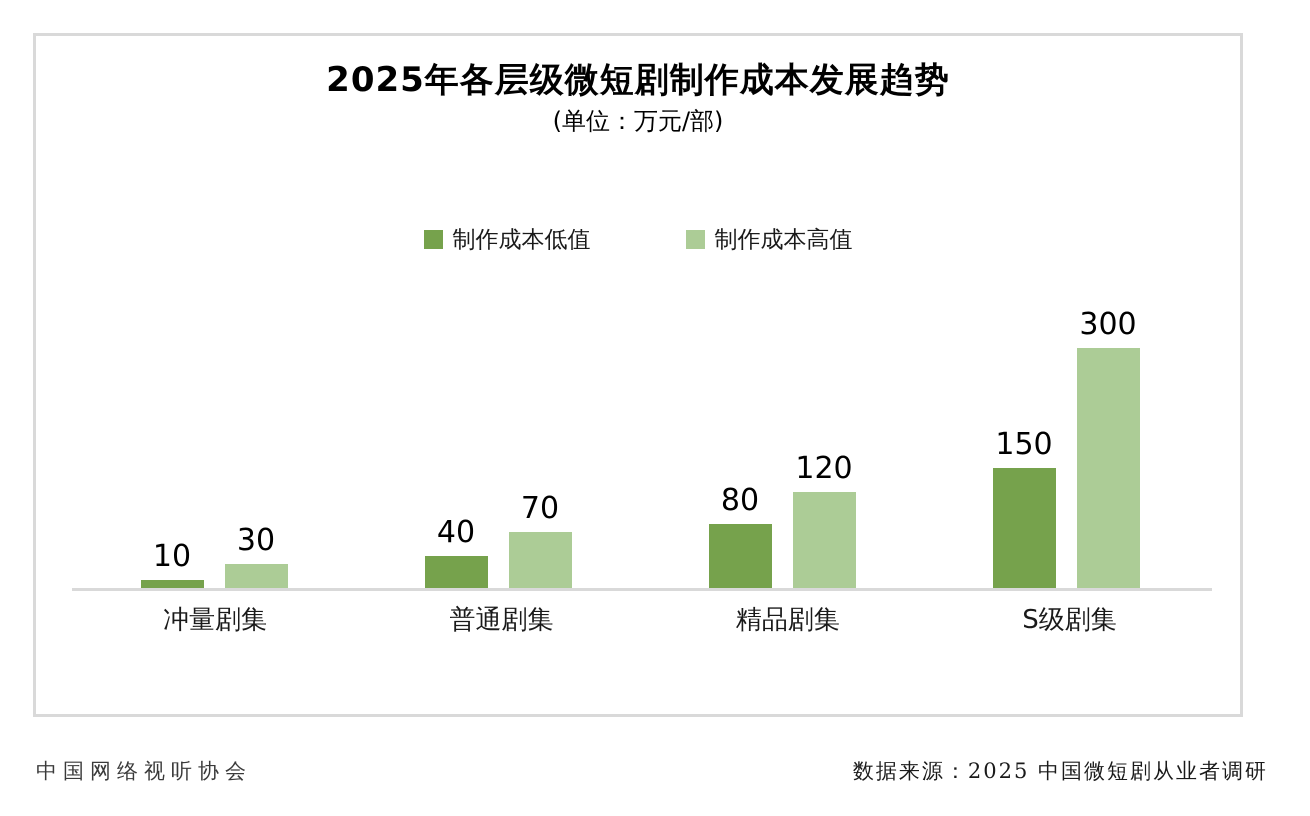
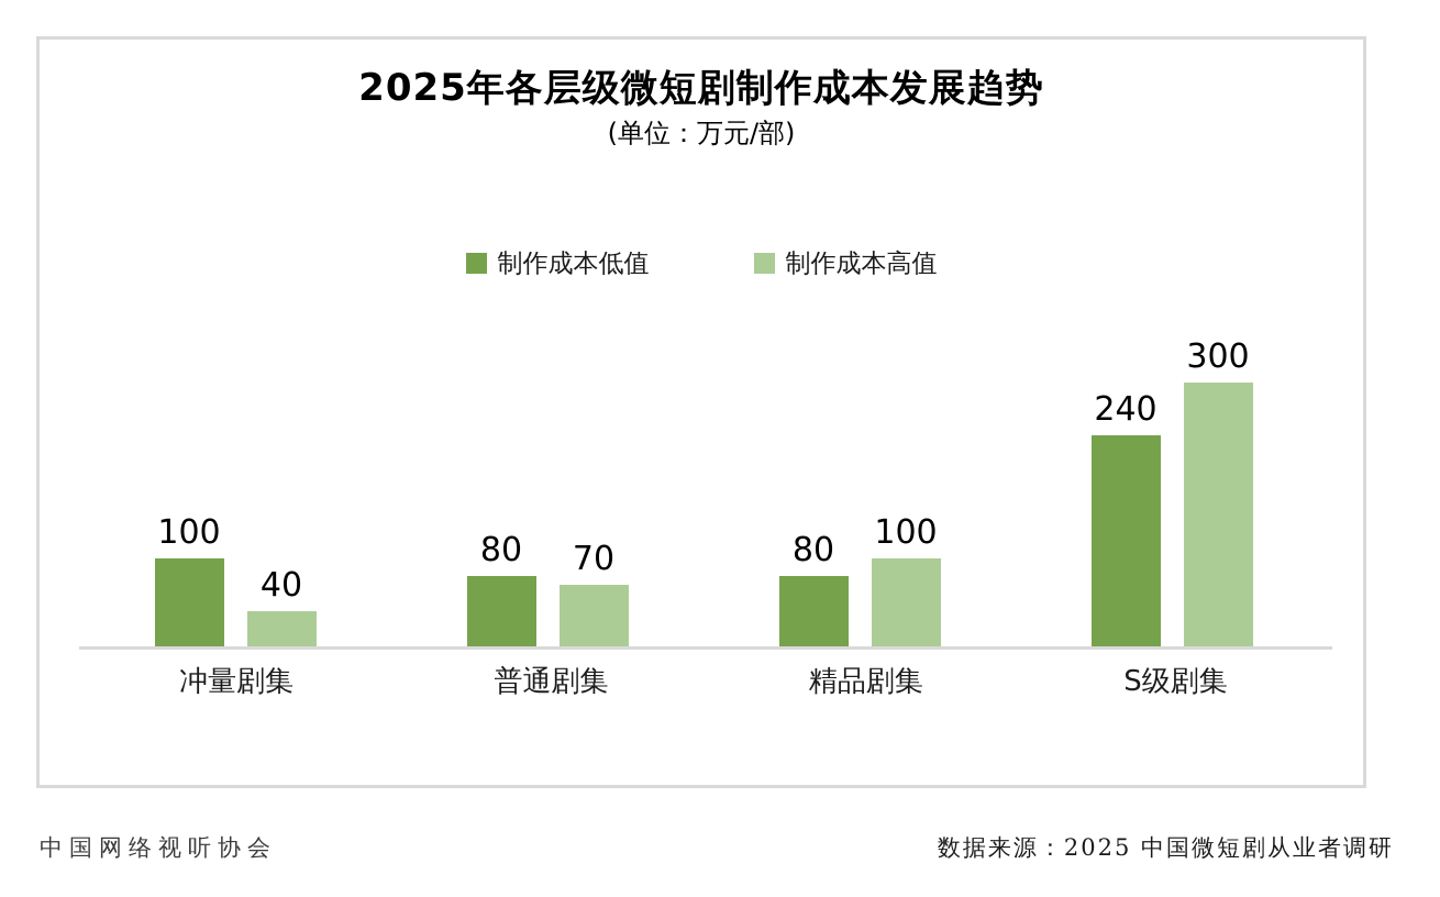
制作成本低值/冲量剧集: 10 -> 100
制作成本高值/冲量剧集: 30 -> 40
制作成本低值/普通剧集: 40 -> 80
制作成本高值/精品剧集: 120 -> 100
制作成本低值/S级剧集: 150 -> 240
